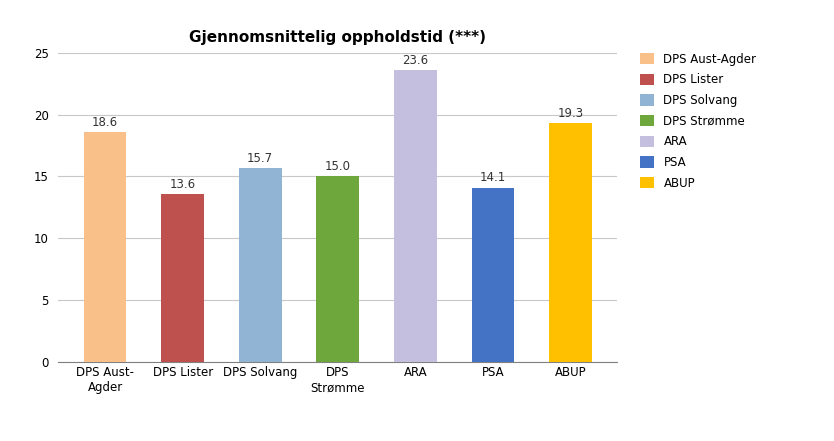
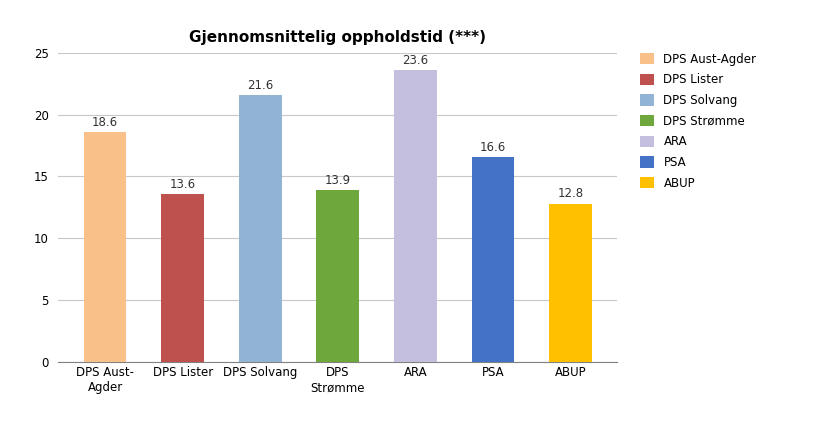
DPS Solvang: 15.7 -> 21.6
DPS Strømme: 15.0 -> 13.9
PSA: 14.1 -> 16.6
ABUP: 19.3 -> 12.8
